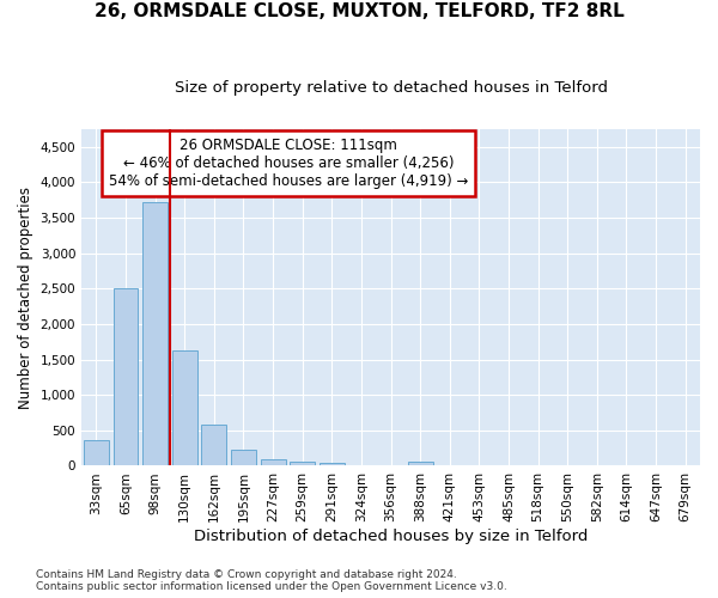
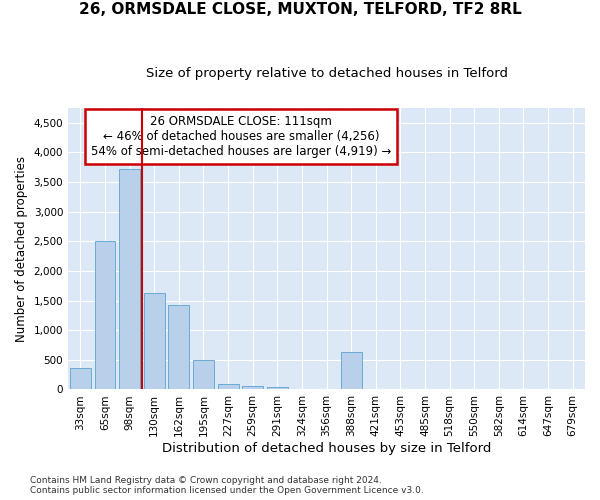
162sqm: 590 -> 1,420
195sqm: 230 -> 500
388sqm: 50 -> 640
